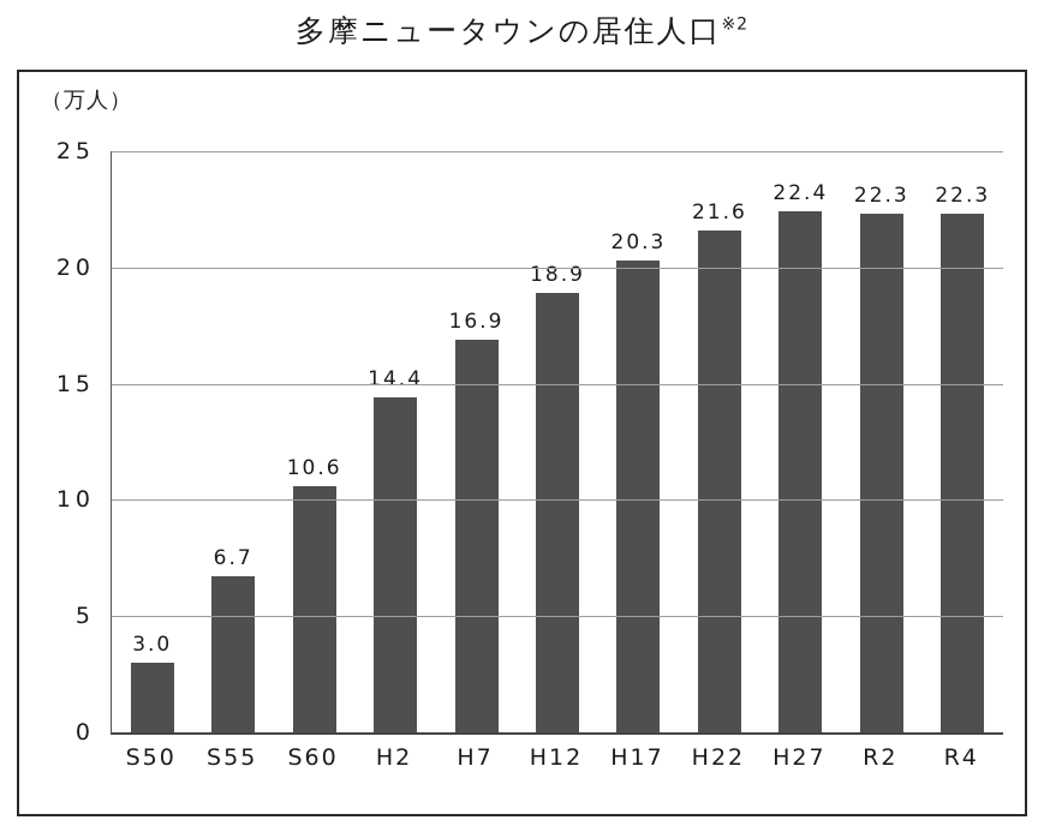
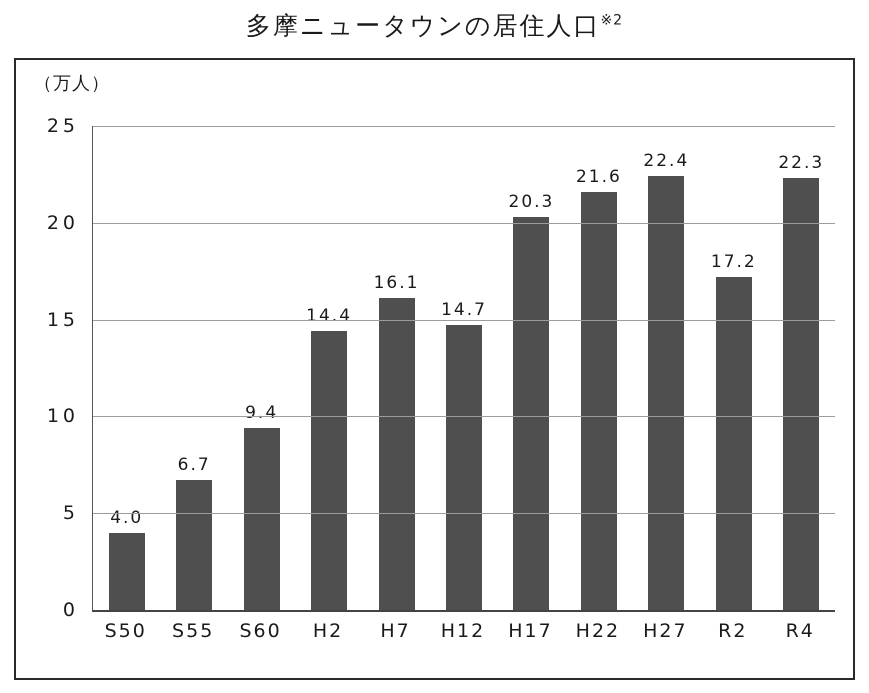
S50: 3.0 -> 4.0
S60: 10.6 -> 9.4
H7: 16.9 -> 16.1
H12: 18.9 -> 14.7
R2: 22.3 -> 17.2
